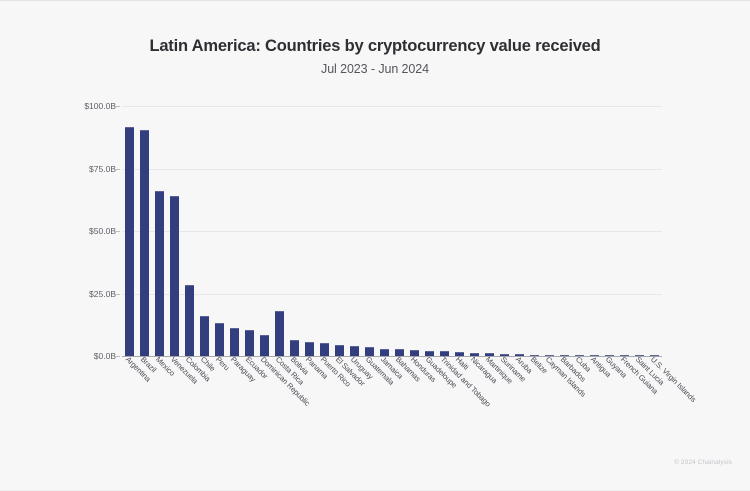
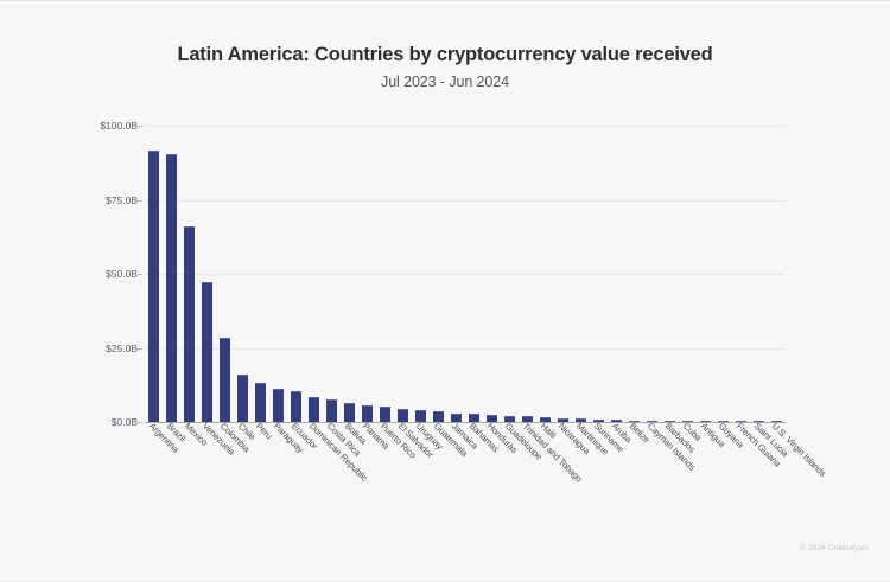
Venezuela: $64B -> $47B
Costa Rica: $18B -> $8B
